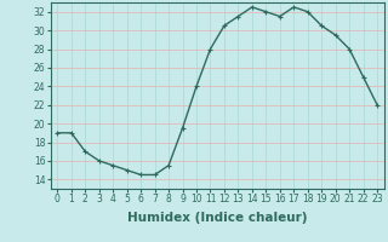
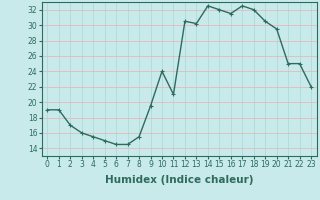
11: 28.0 -> 21.0
13: 31.5 -> 30.2
21: 28.0 -> 25.0
